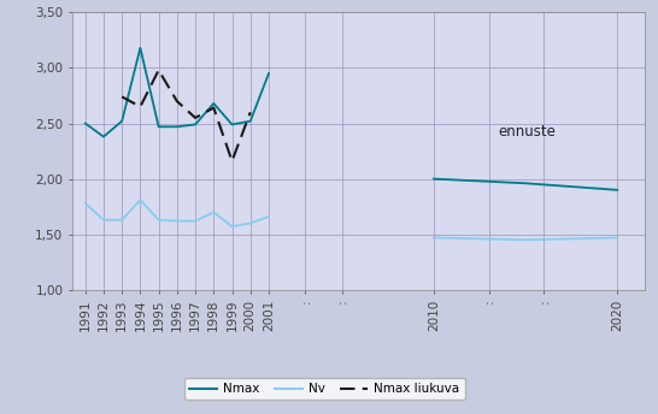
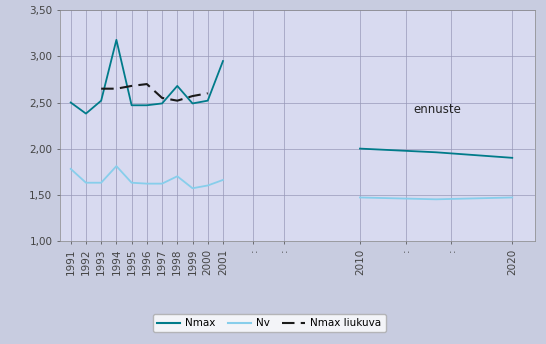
Nmax liukuva/1993: 2,74 -> 2,65
Nmax liukuva/1995: 2,98 -> 2,68
Nmax liukuva/1998: 2,64 -> 2,52
Nmax liukuva/1999: 2,16 -> 2,57
